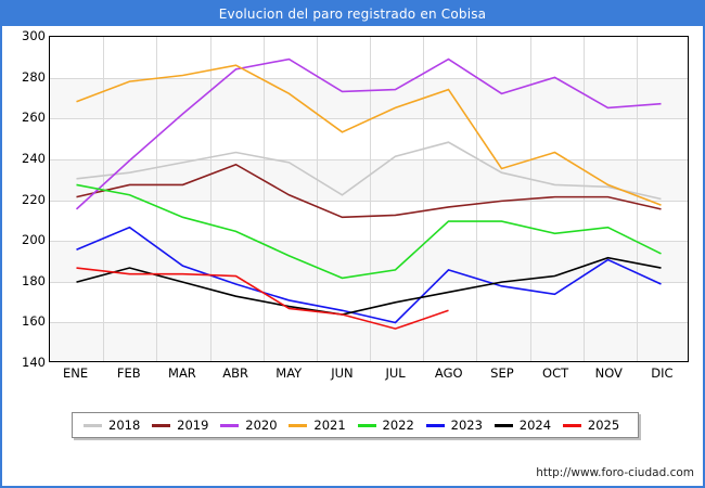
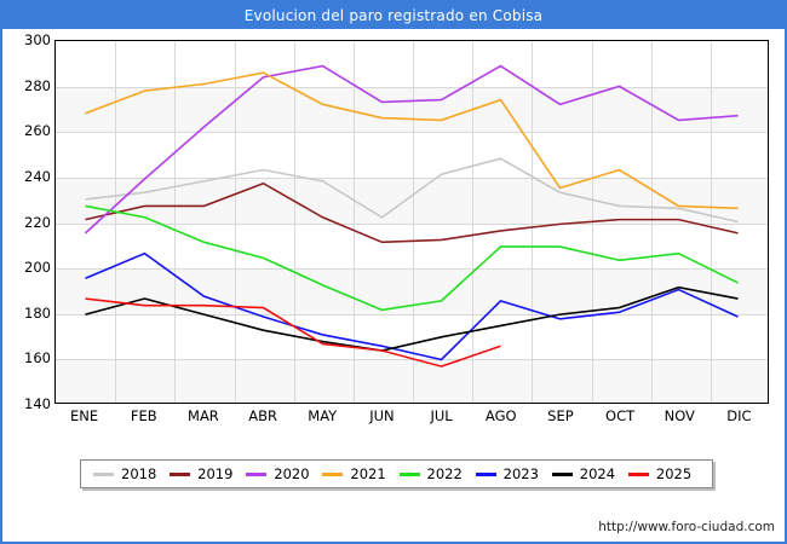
2021/JUN: 253 -> 266
2023/OCT: 173 -> 180
2021/DIC: 217 -> 226
